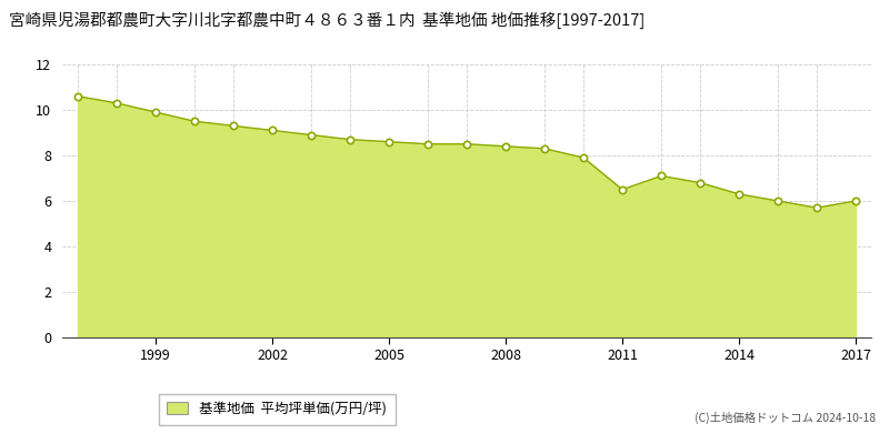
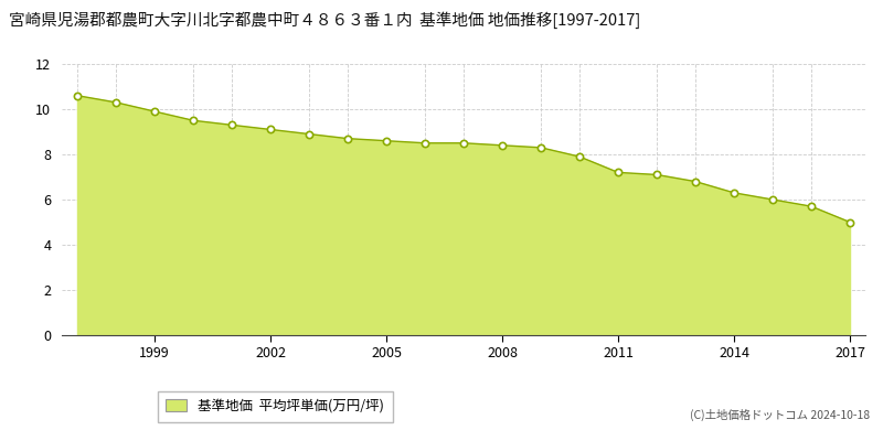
2011: 6.5 -> 7.2
2017: 6.0 -> 5.0
